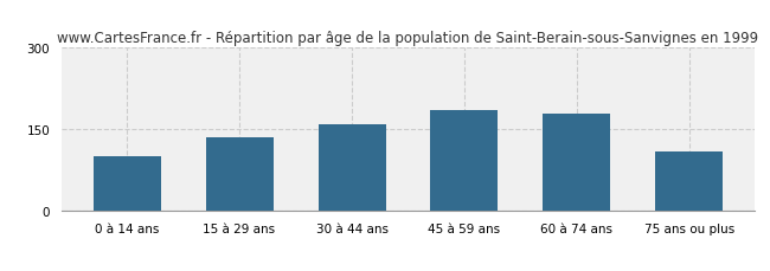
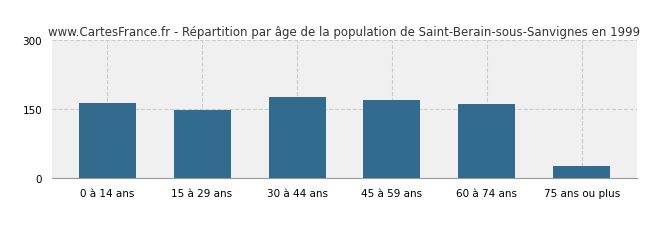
0 à 14 ans: 100 -> 163
15 à 29 ans: 135 -> 148
30 à 44 ans: 160 -> 178
45 à 59 ans: 185 -> 170
60 à 74 ans: 180 -> 162
75 ans ou plus: 110 -> 27
